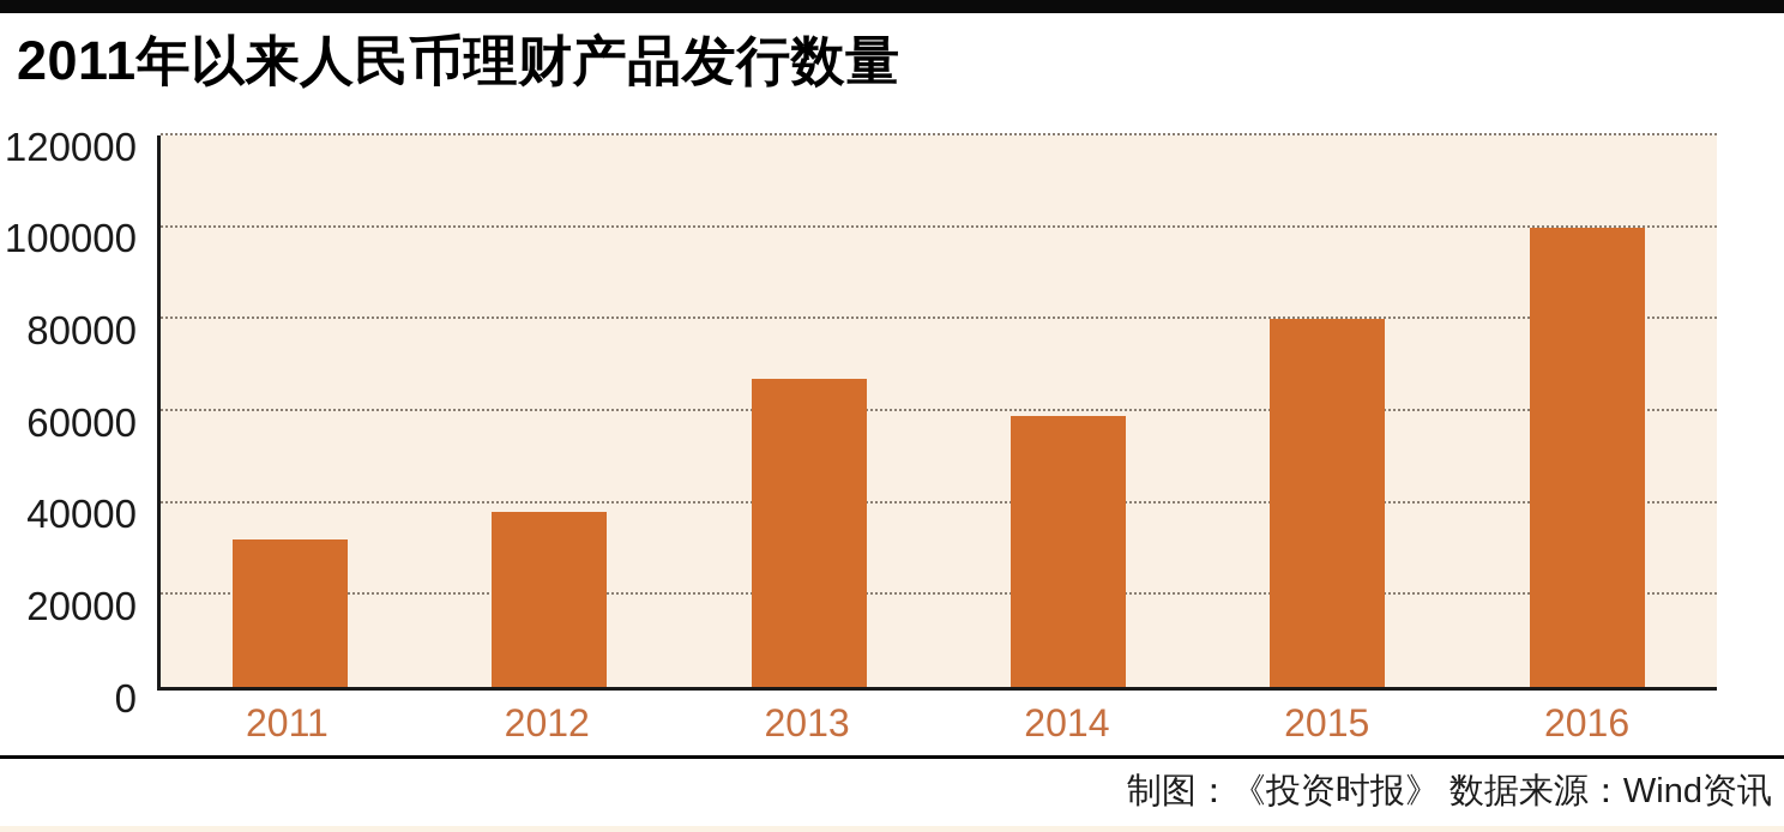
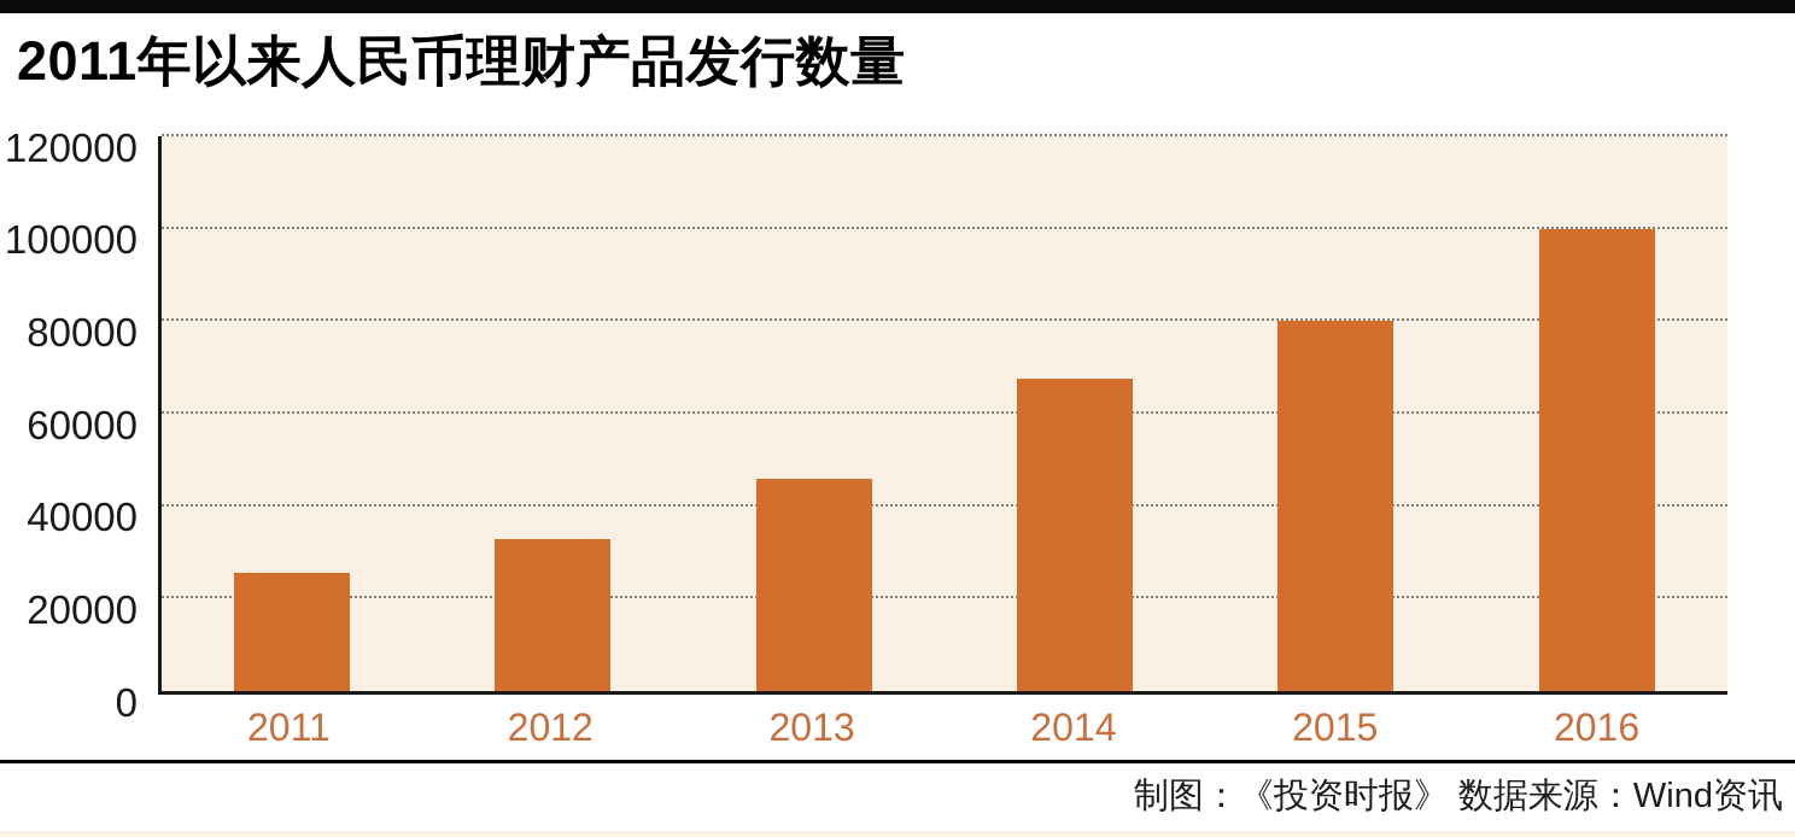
2011: 32000 -> 26000
2012: 38000 -> 33000
2013: 67000 -> 46000
2014: 59000 -> 68000
